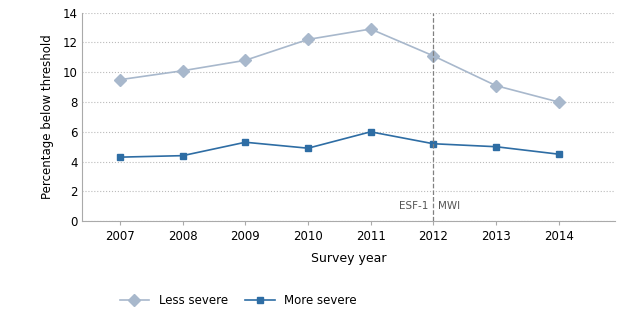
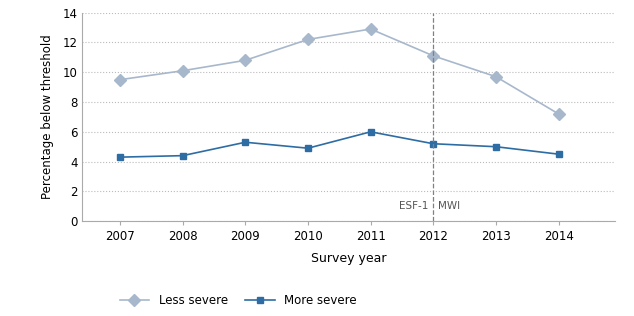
Less severe/2013: 9.1 -> 9.7
Less severe/2014: 8.0 -> 7.2
